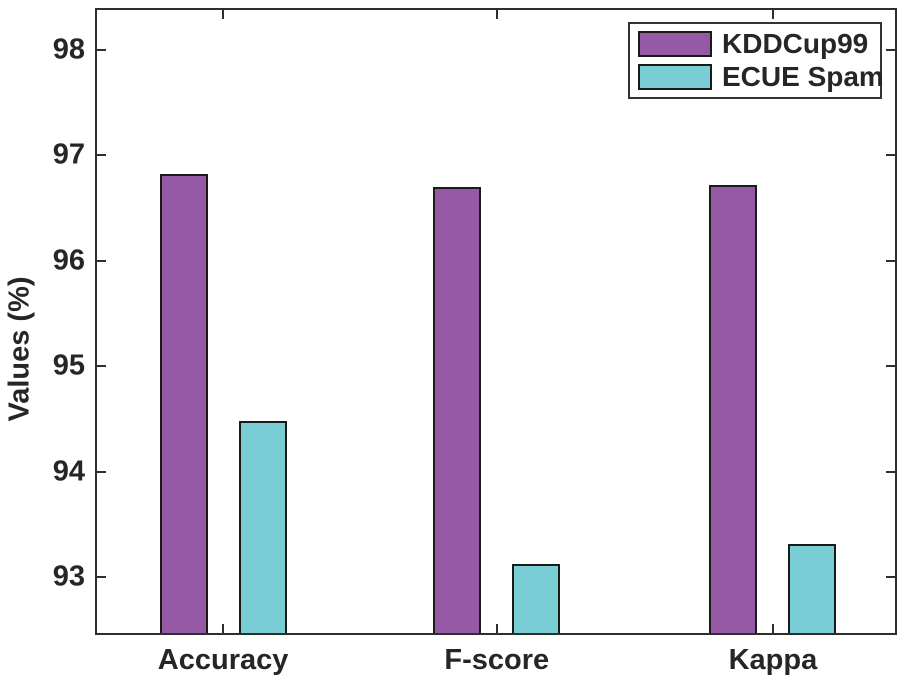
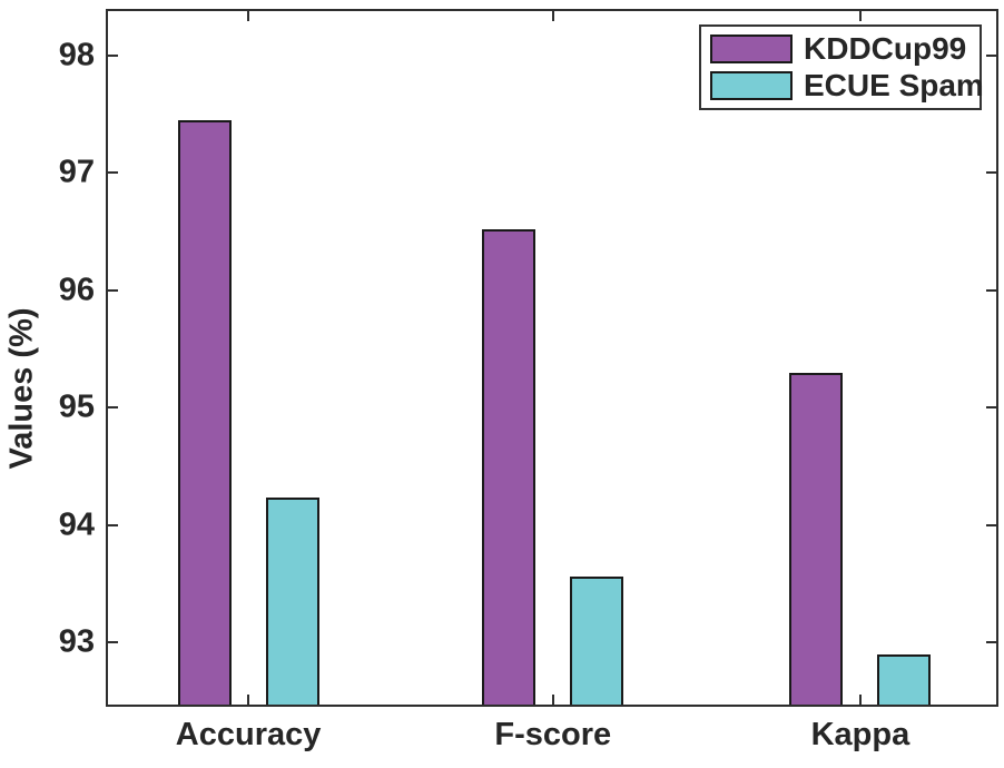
KDDCup99/Accuracy: 96.82 -> 97.45
ECUE Spam/Accuracy: 94.48 -> 94.23
KDDCup99/F-score: 96.70 -> 96.52
ECUE Spam/F-score: 93.12 -> 93.56
KDDCup99/Kappa: 96.72 -> 95.30
ECUE Spam/Kappa: 93.31 -> 92.90
